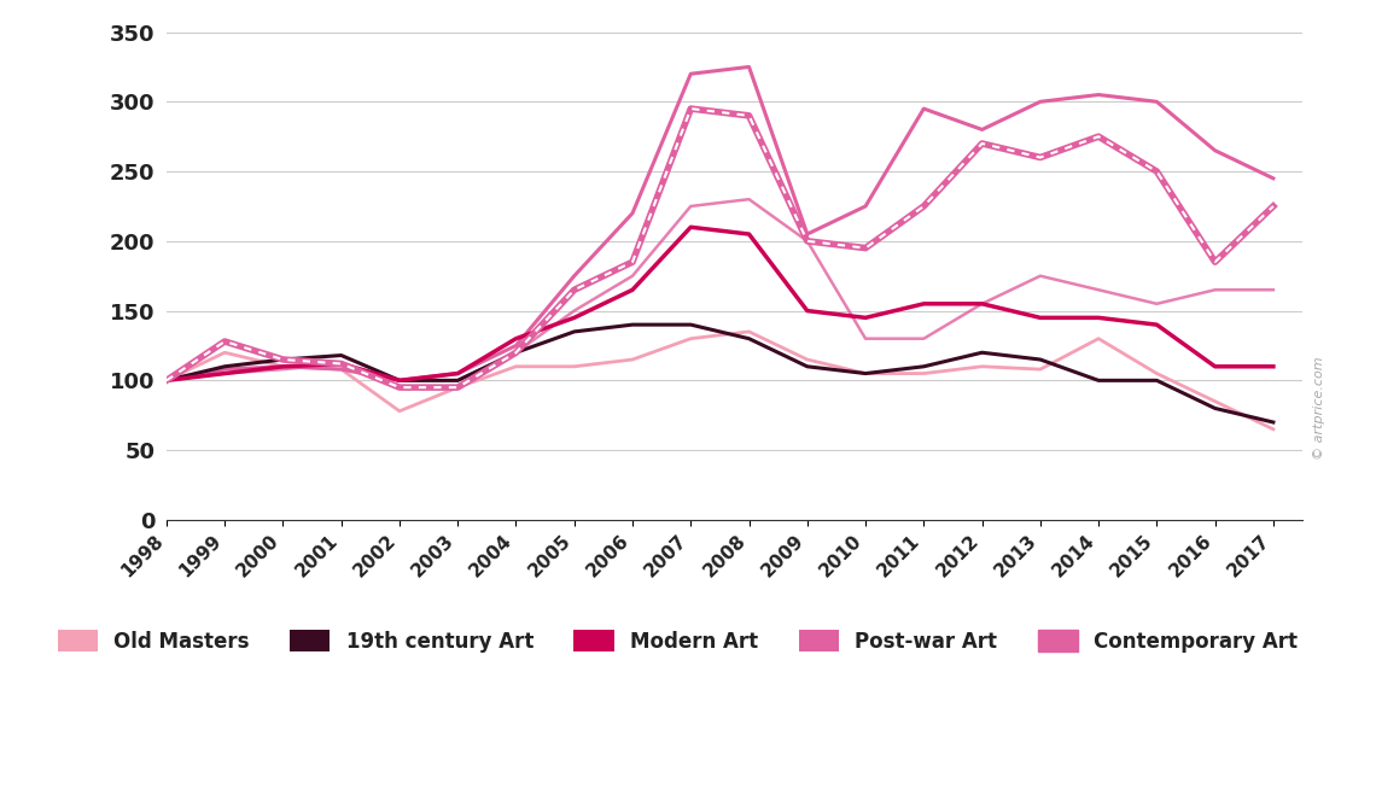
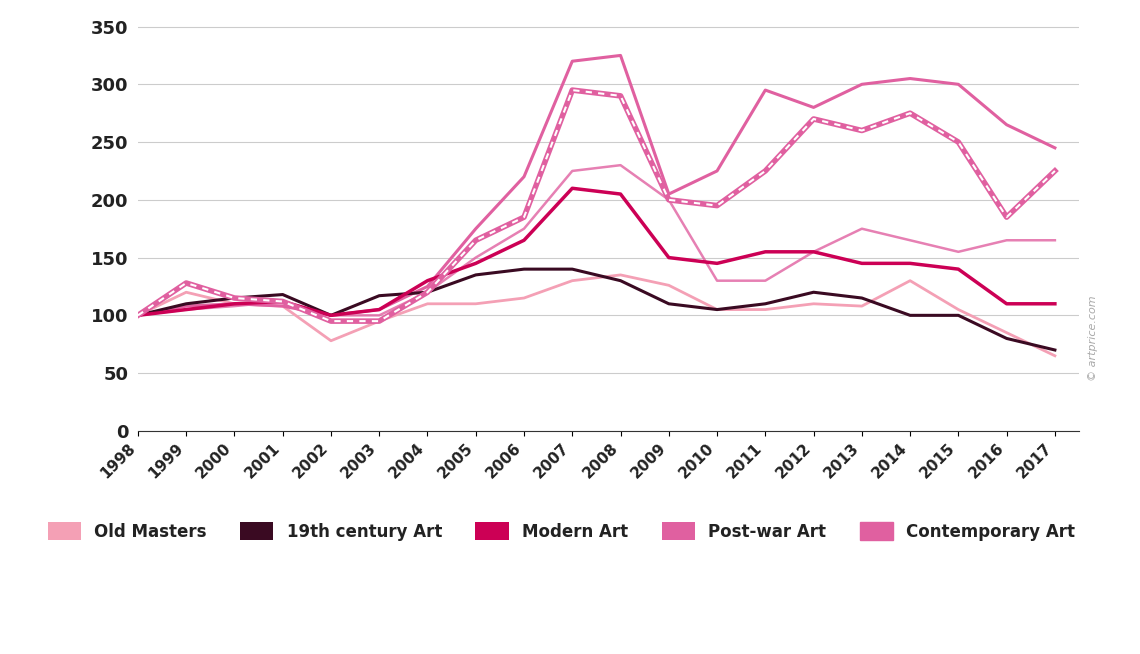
19th century Art/2003: 100 -> 117
Old Masters/2009: 115 -> 126
